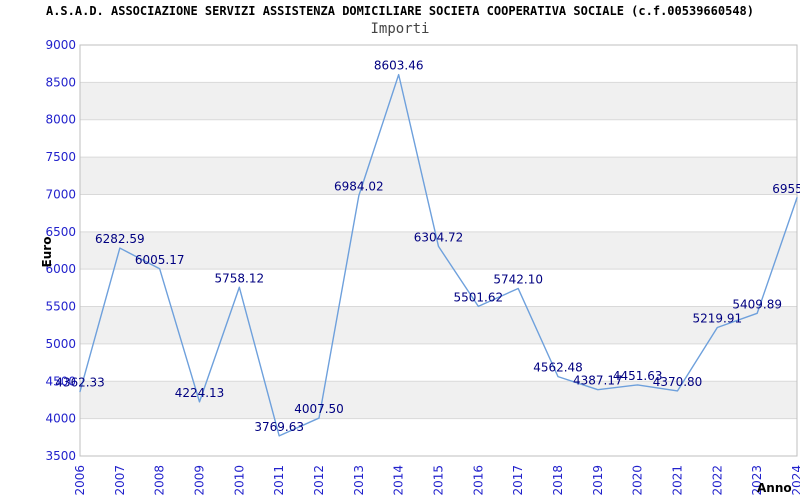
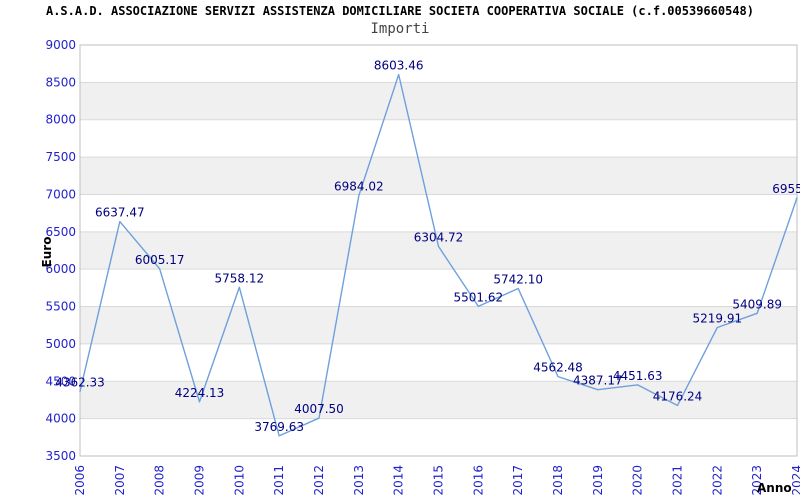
2007: 6282.59 -> 6637.47
2021: 4370.80 -> 4176.24
